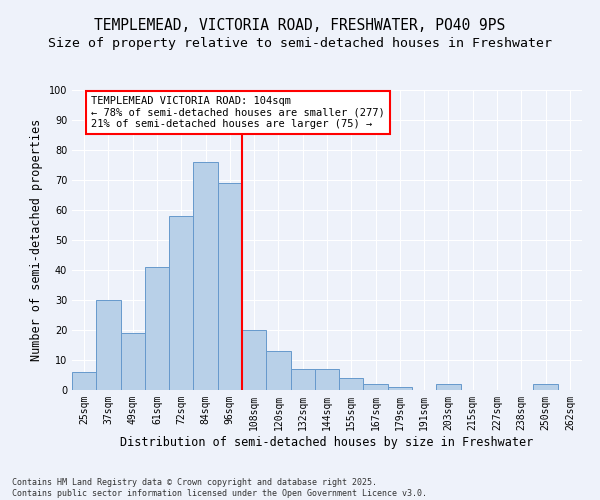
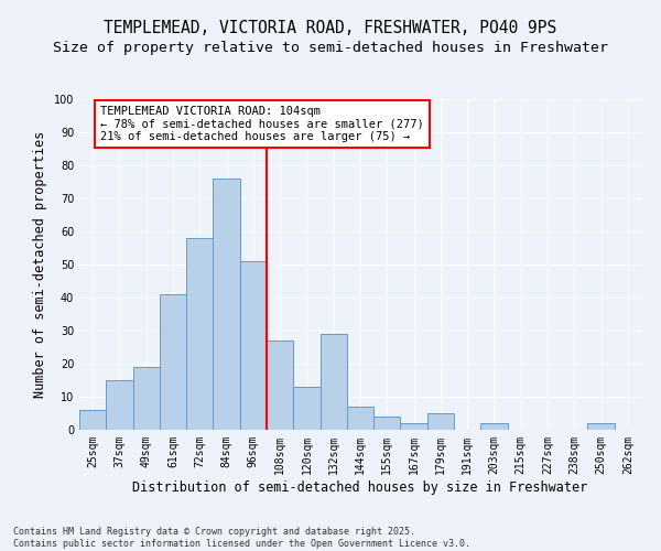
37sqm: 30 -> 15
96sqm: 69 -> 51
108sqm: 20 -> 27
132sqm: 7 -> 29
179sqm: 1 -> 5
